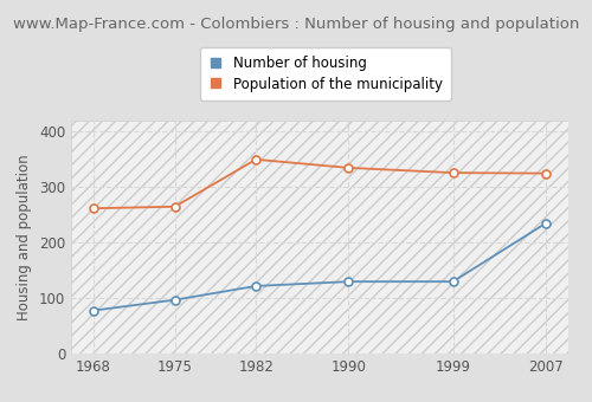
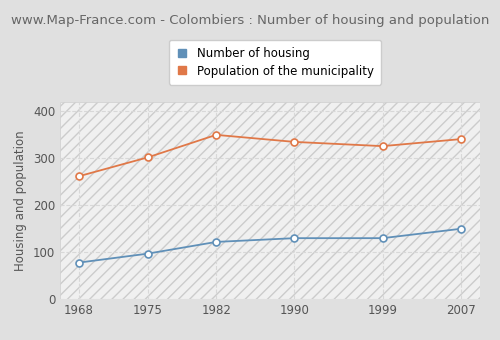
Population of the municipality/1975: 265 -> 302
Number of housing/2007: 235 -> 150
Population of the municipality/2007: 325 -> 341
